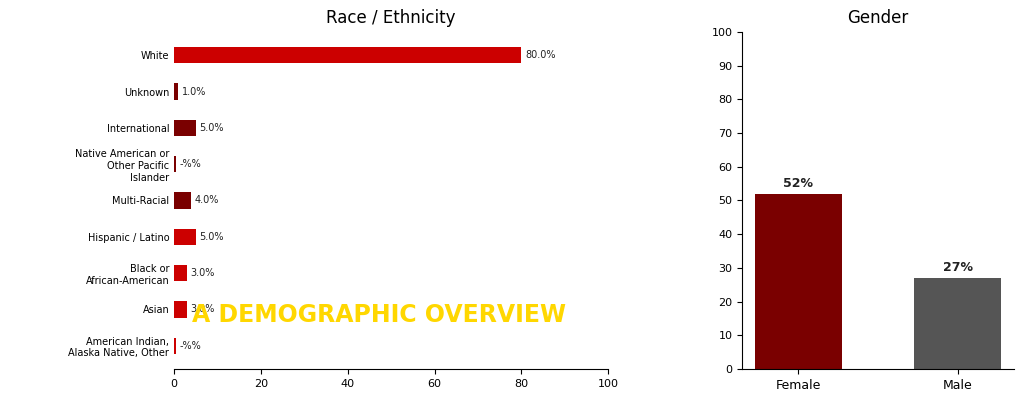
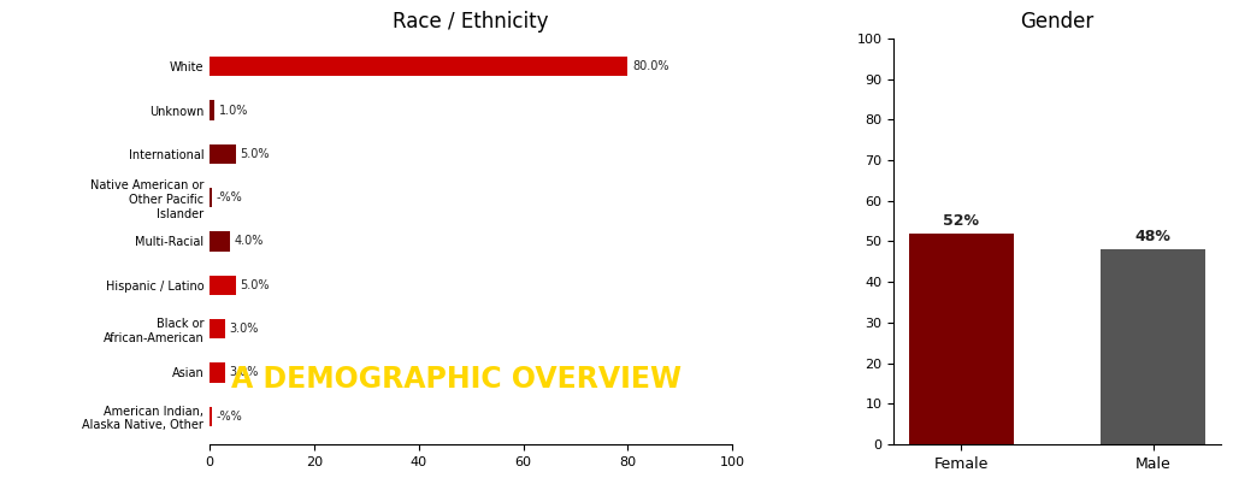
Gender/Male: 27% -> 48%
